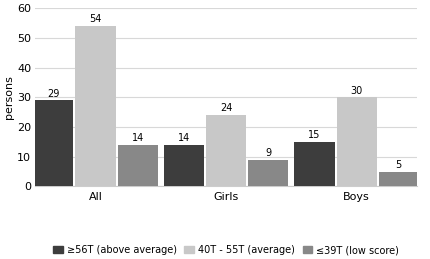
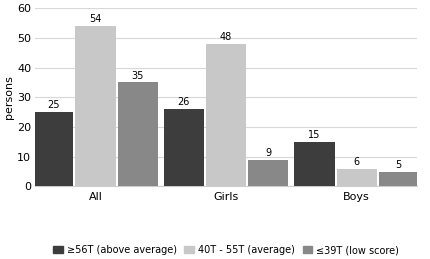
≥56T (above average)/All: 29 -> 25
≤39T (low score)/All: 14 -> 35
≥56T (above average)/Girls: 14 -> 26
40T - 55T (average)/Girls: 24 -> 48
40T - 55T (average)/Boys: 30 -> 6
